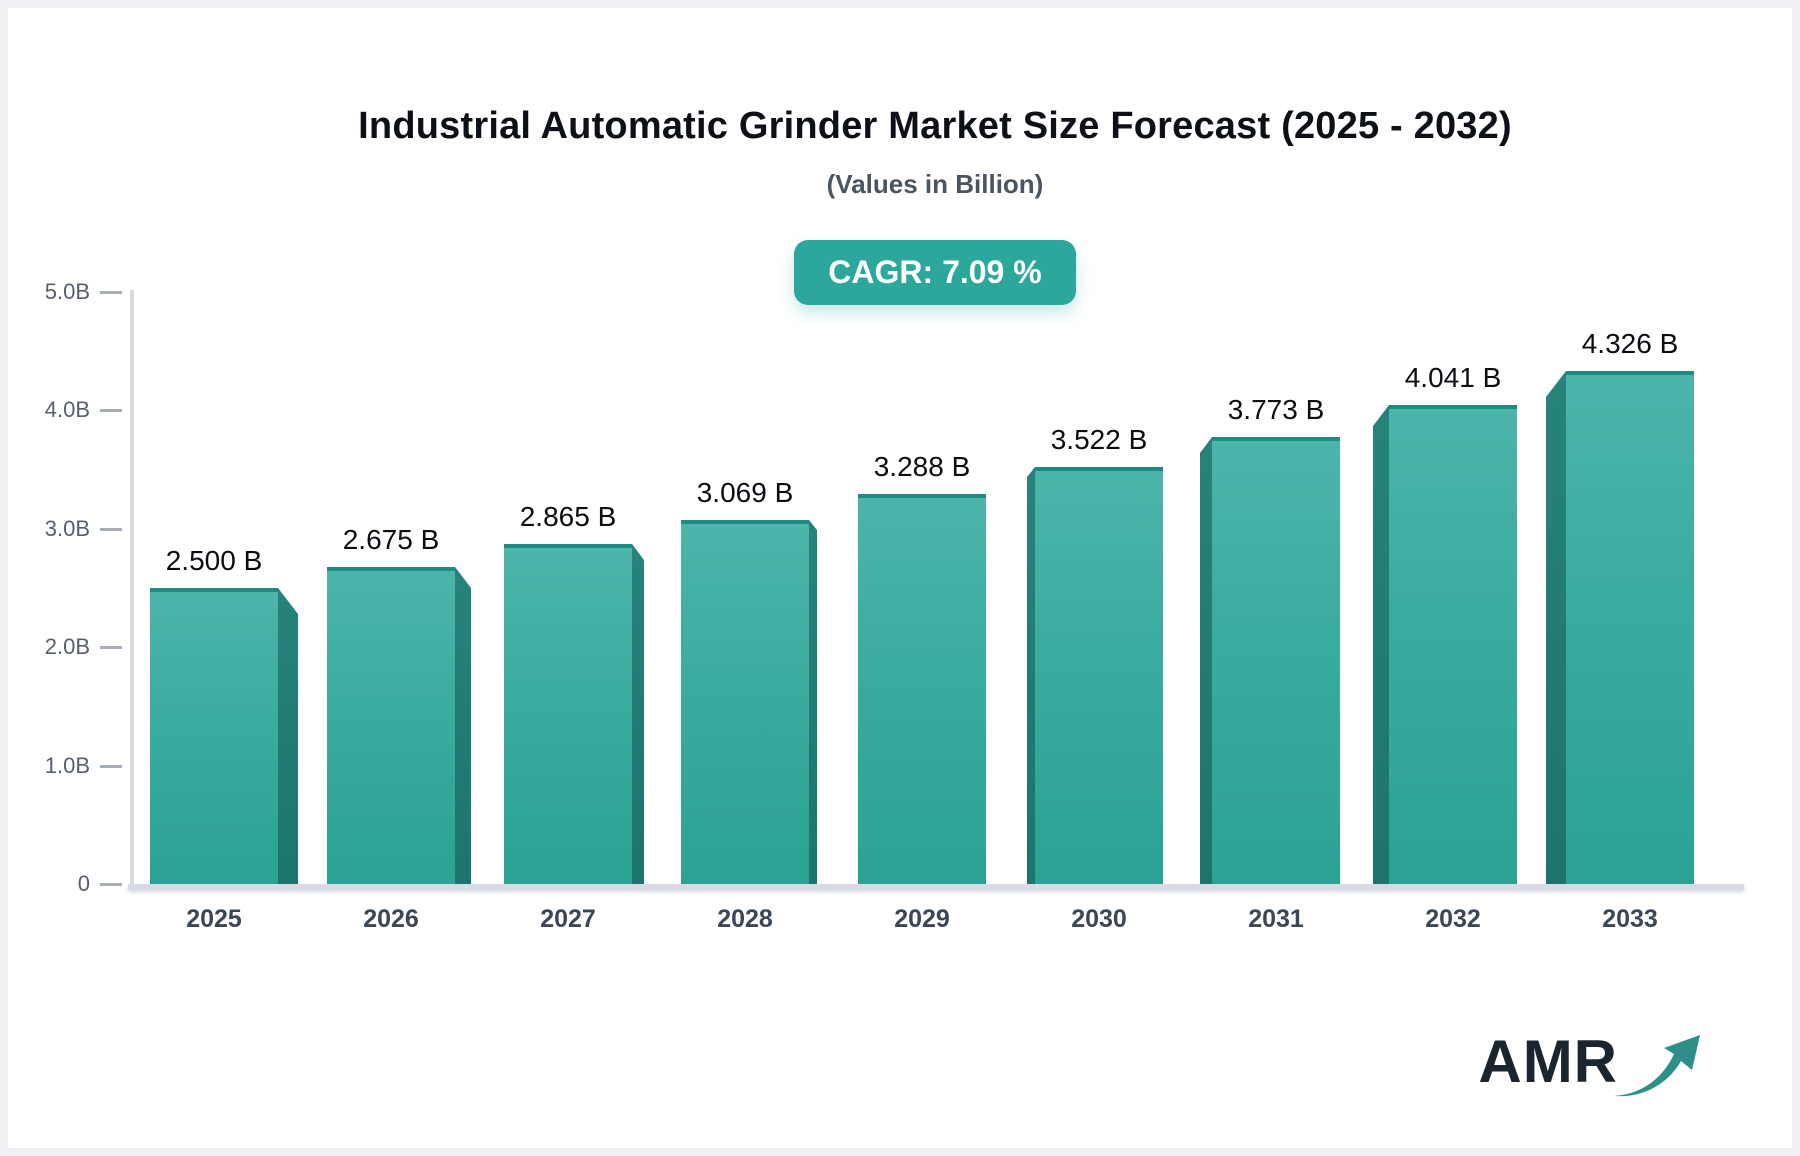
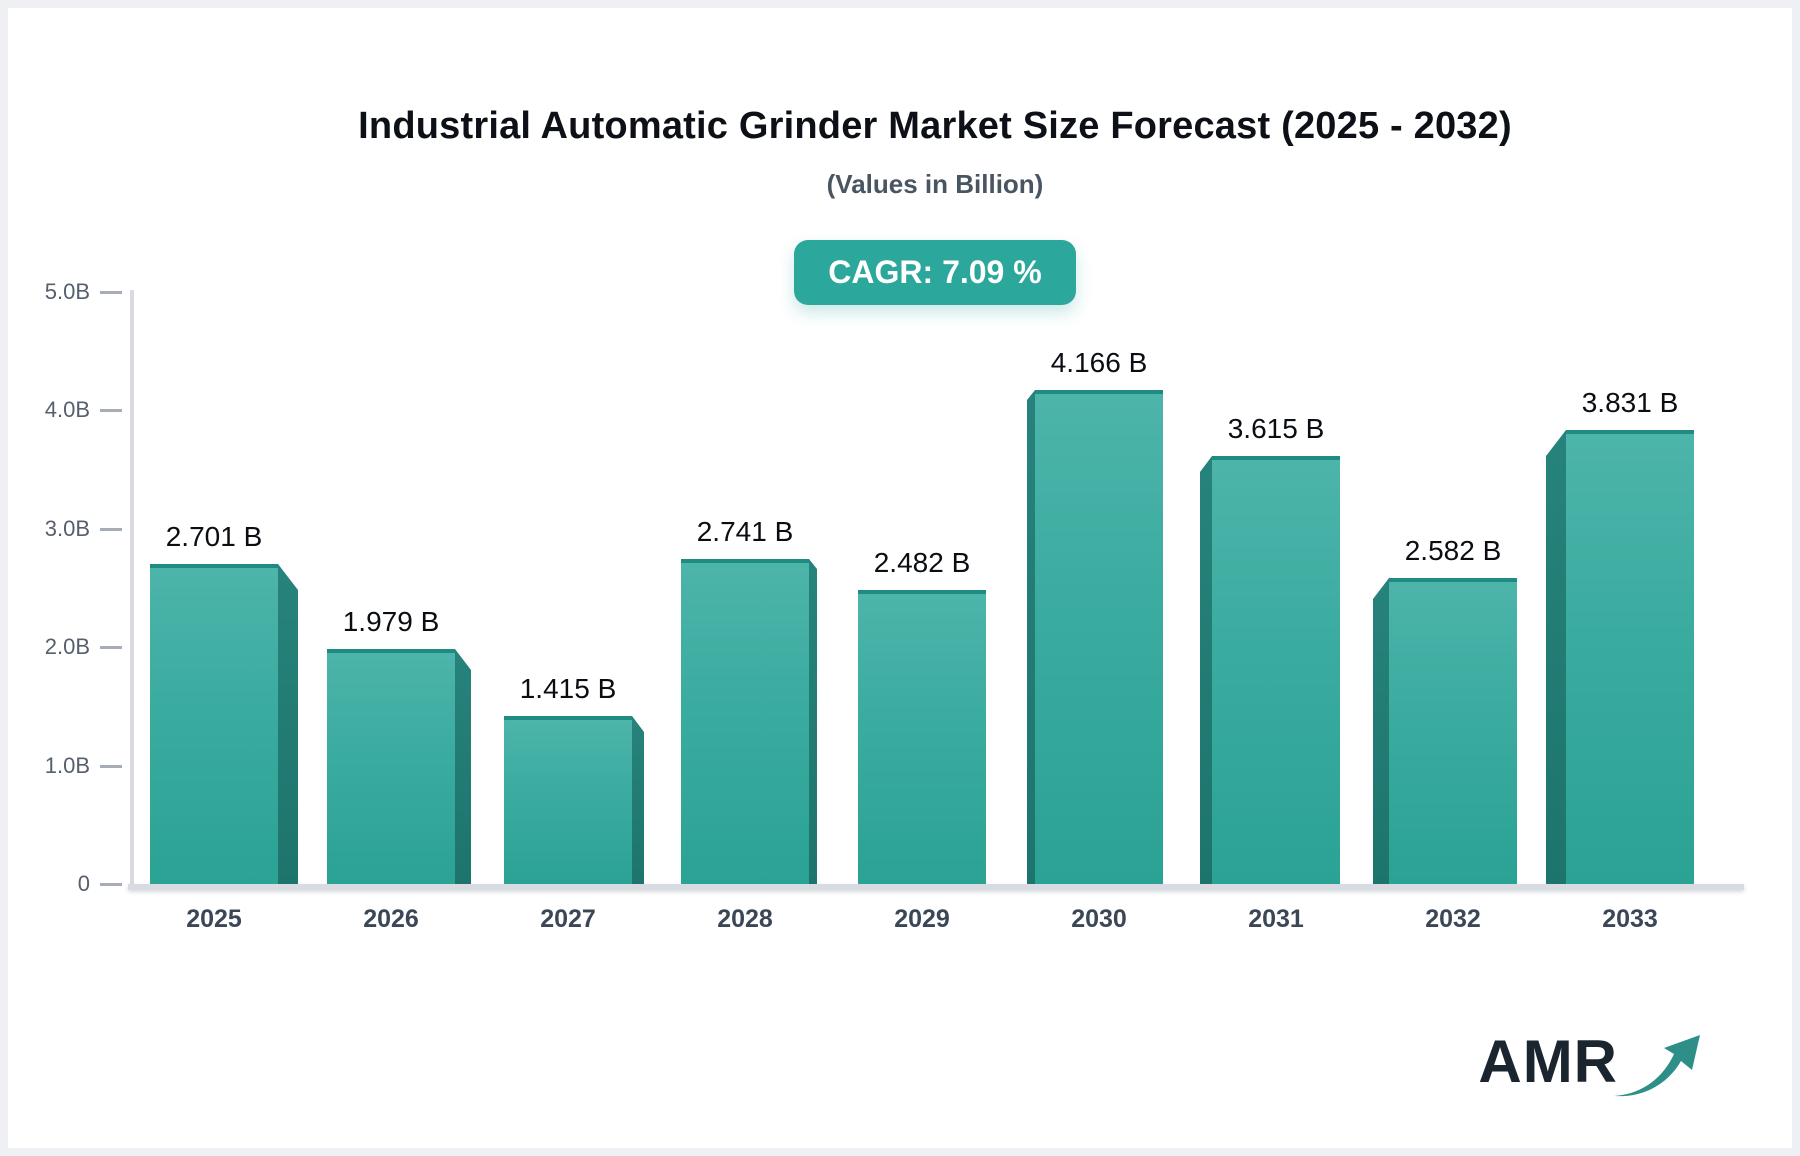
2025: 2.500 -> 2.701
2026: 2.675 -> 1.979
2027: 2.865 -> 1.415
2028: 3.069 -> 2.741
2029: 3.288 -> 2.482
2030: 3.522 -> 4.166
2031: 3.773 -> 3.615
2032: 4.041 -> 2.582
2033: 4.326 -> 3.831
